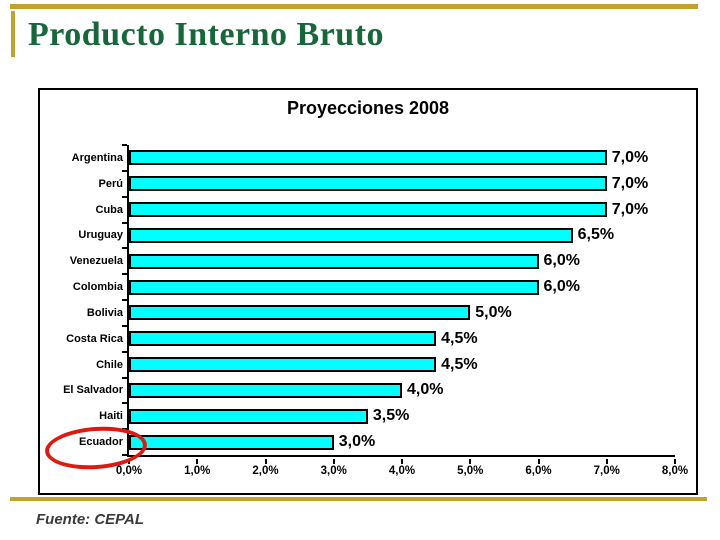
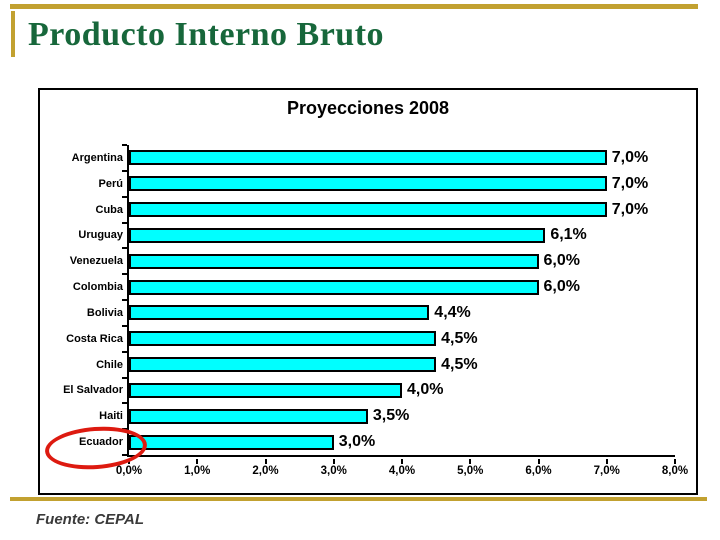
Uruguay: 6,5% -> 6,1%
Bolivia: 5,0% -> 4,4%
